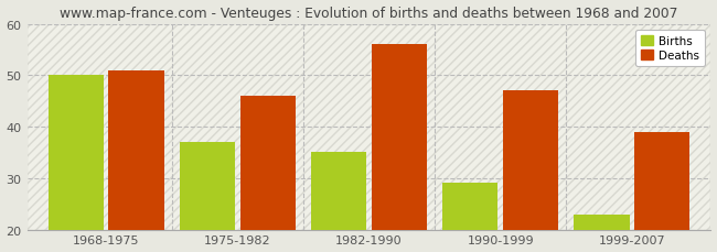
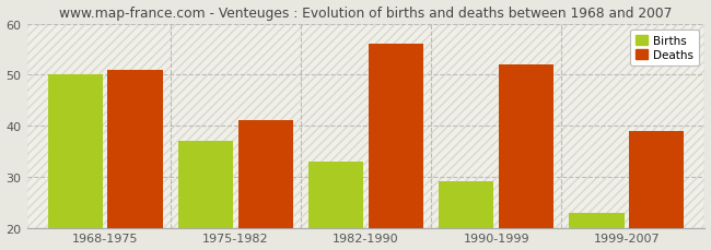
Deaths/1975-1982: 46 -> 41
Births/1982-1990: 35 -> 33
Deaths/1990-1999: 47 -> 52
